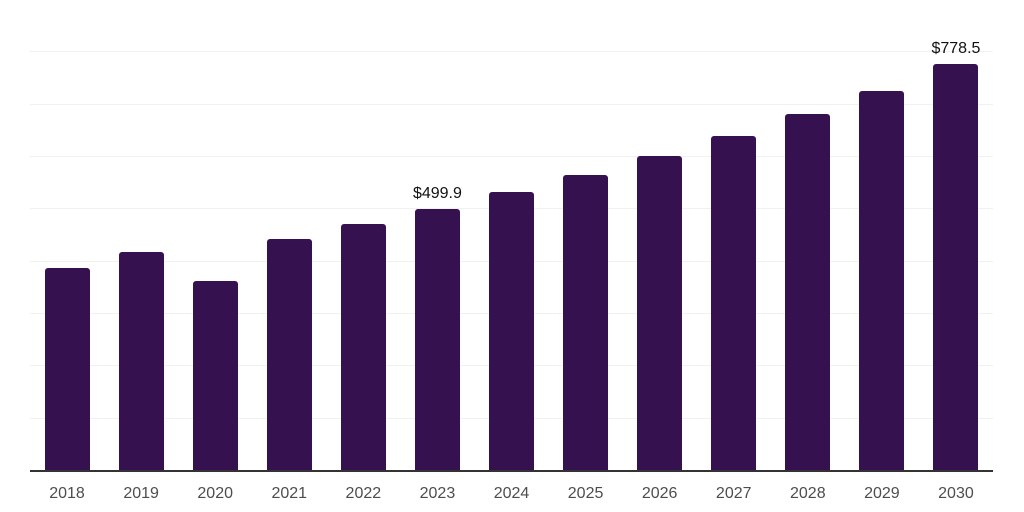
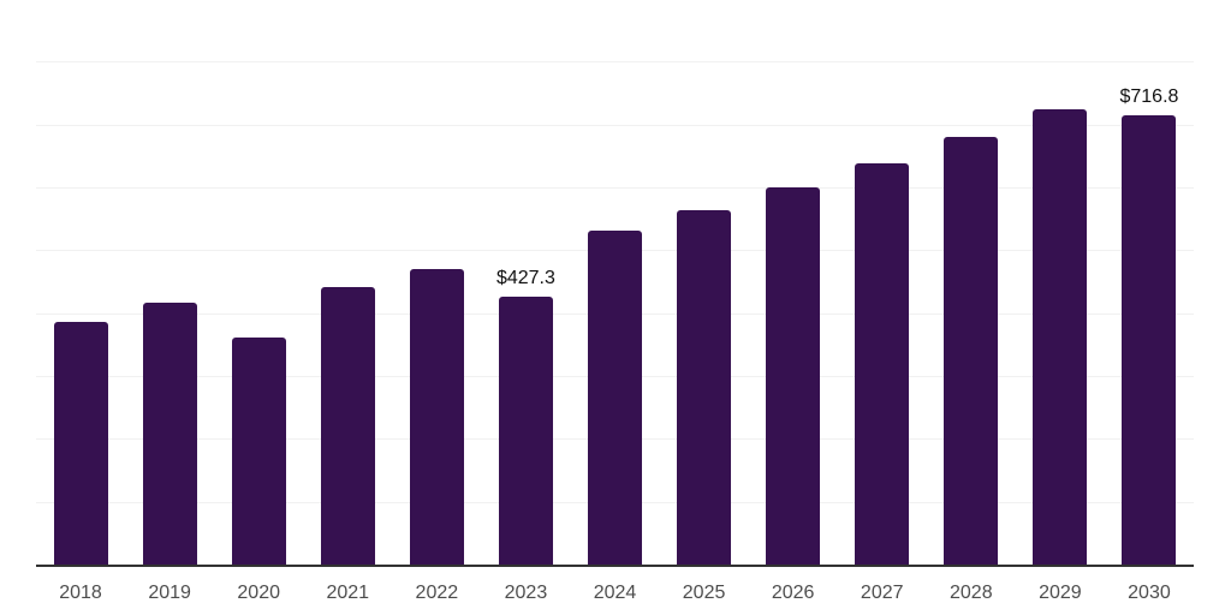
2023: $499.9 -> $427.3
2030: $778.5 -> $716.8
